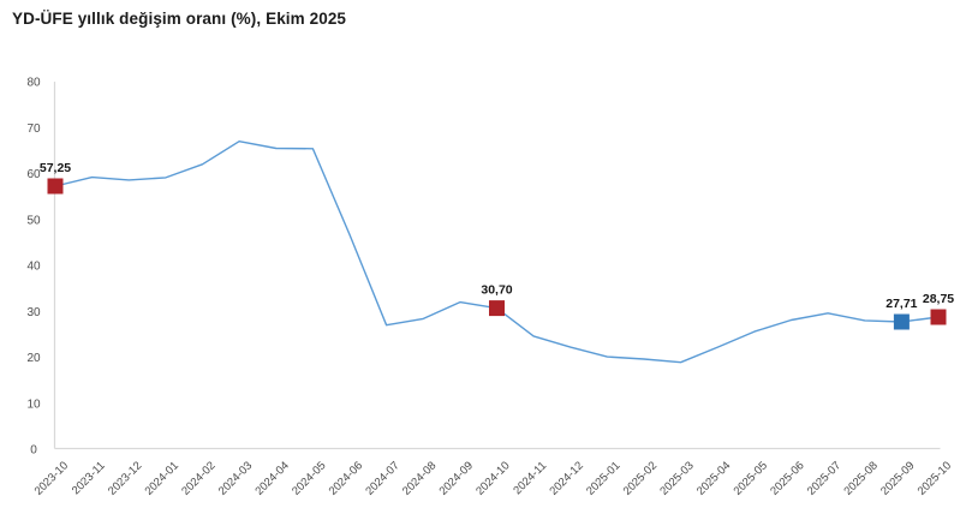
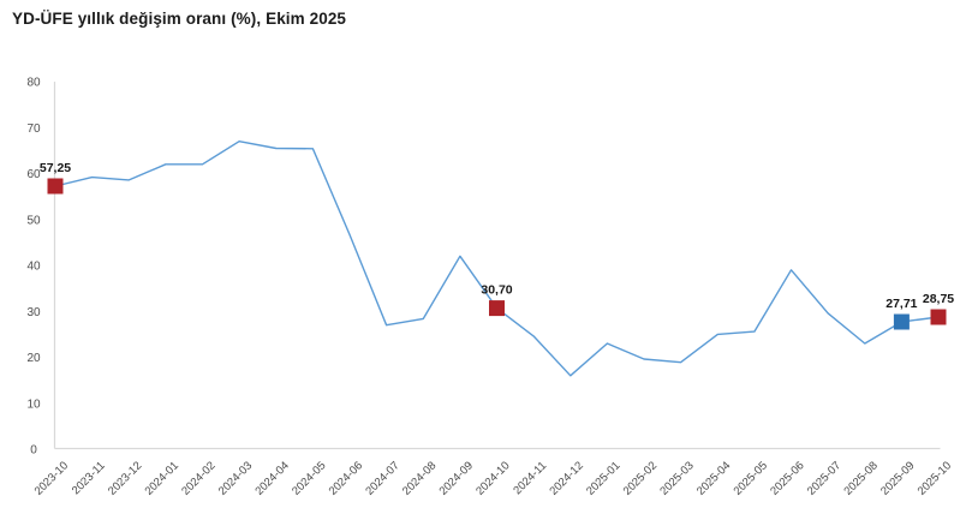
2024-01: 59 -> 62
2024-09: 32 -> 42
2024-12: 22 -> 16
2025-01: 20 -> 23
2025-04: 22 -> 25
2025-06: 28 -> 39
2025-08: 28 -> 23
